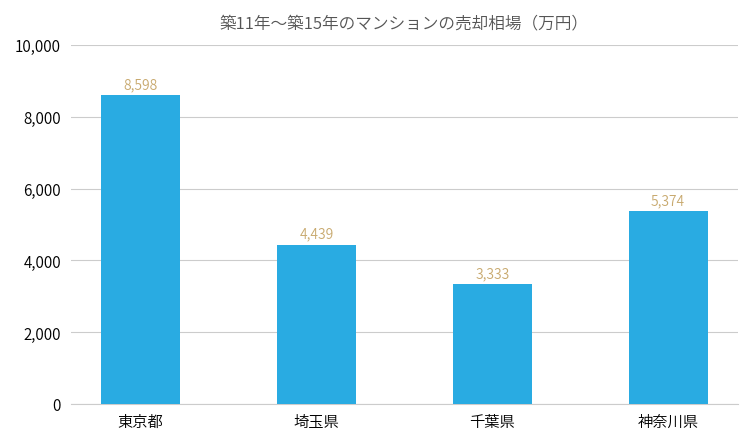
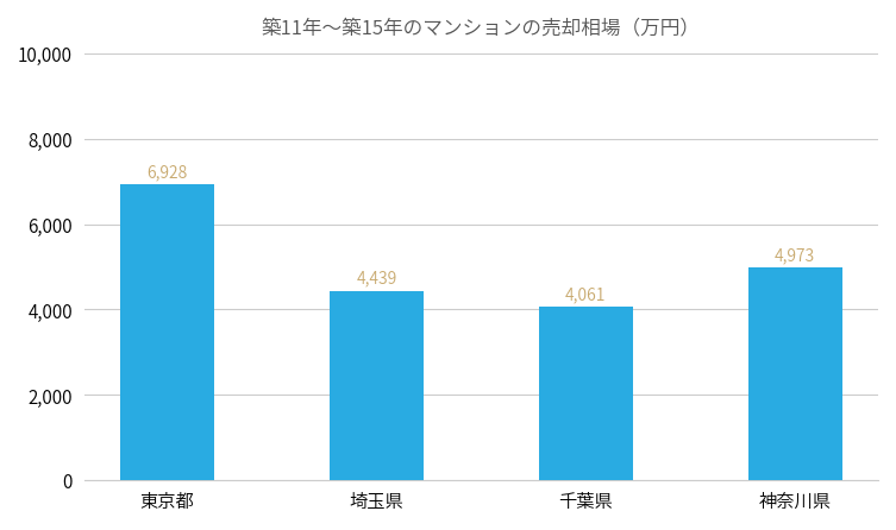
東京都: 8,598 -> 6,928
千葉県: 3,333 -> 4,061
神奈川県: 5,374 -> 4,973
